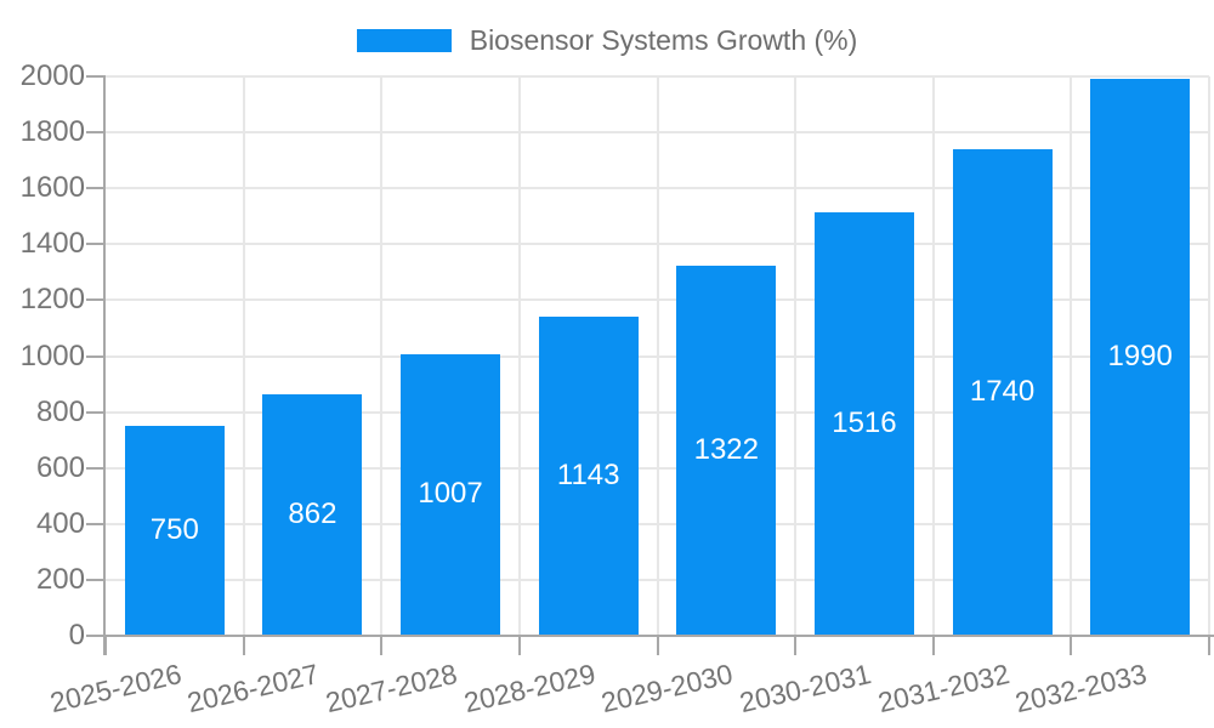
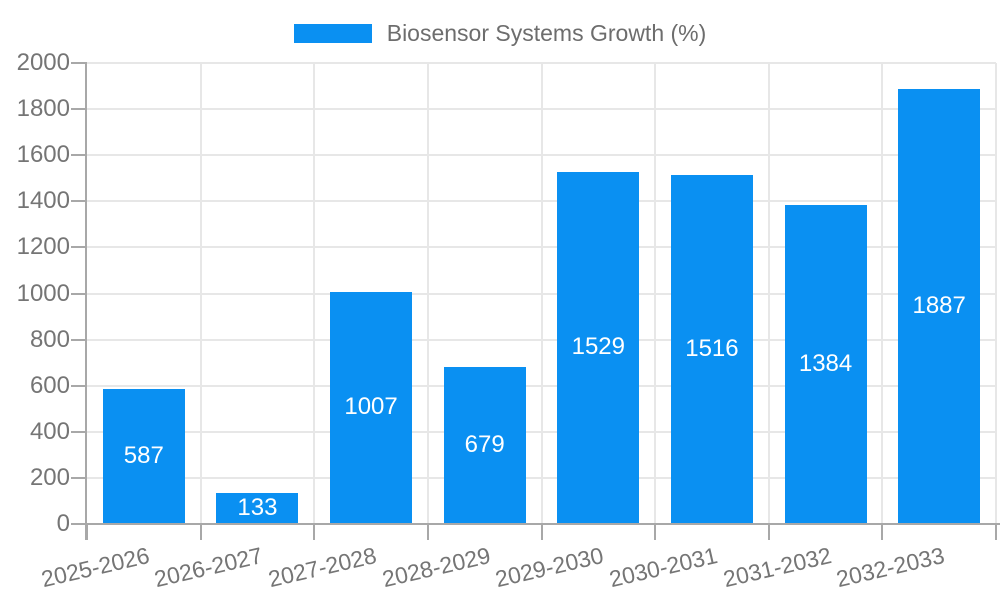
2025-2026: 750 -> 587
2026-2027: 862 -> 133
2028-2029: 1143 -> 679
2029-2030: 1322 -> 1529
2031-2032: 1740 -> 1384
2032-2033: 1990 -> 1887
